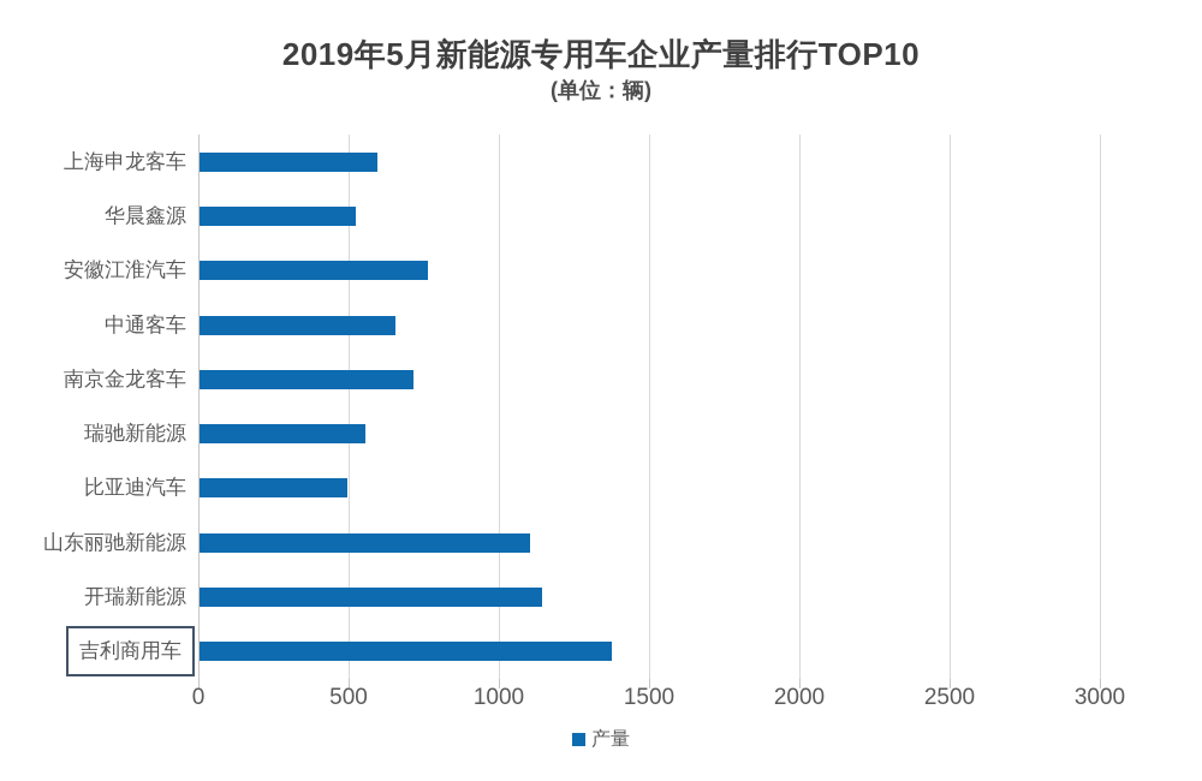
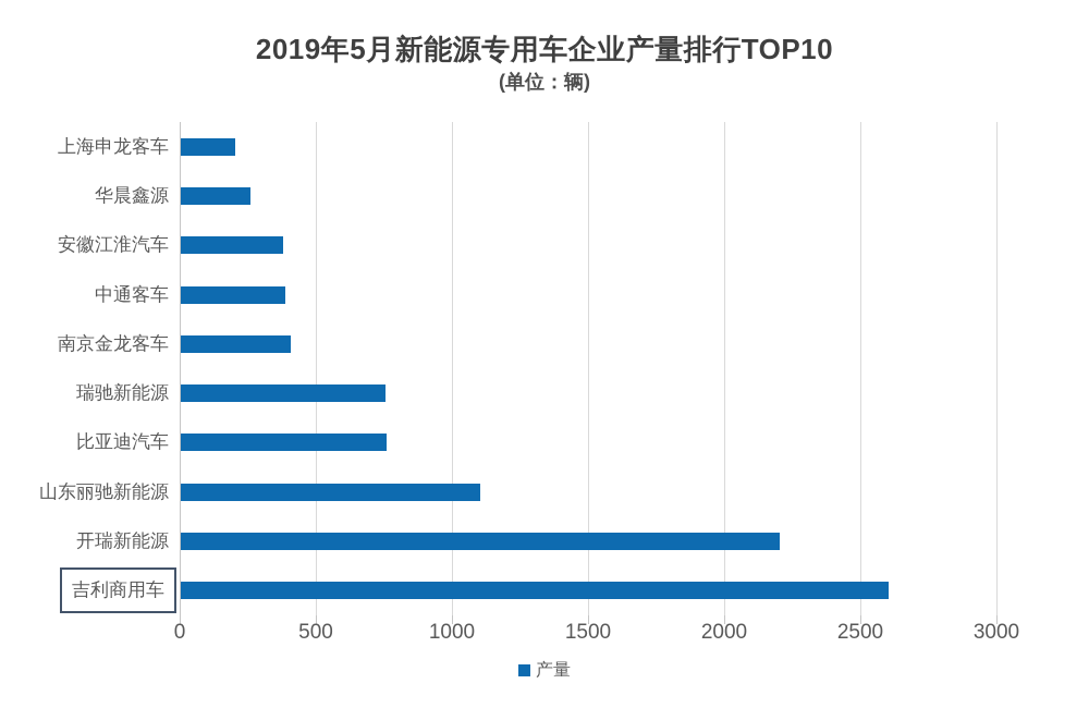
上海申龙客车: 590 -> 200
华晨鑫源: 520 -> 260
安徽江淮汽车: 760 -> 380
中通客车: 650 -> 380
南京金龙客车: 710 -> 400
瑞驰新能源: 550 -> 750
比亚迪汽车: 490 -> 760
开瑞新能源: 1140 -> 2200
吉利商用车: 1370 -> 2600
